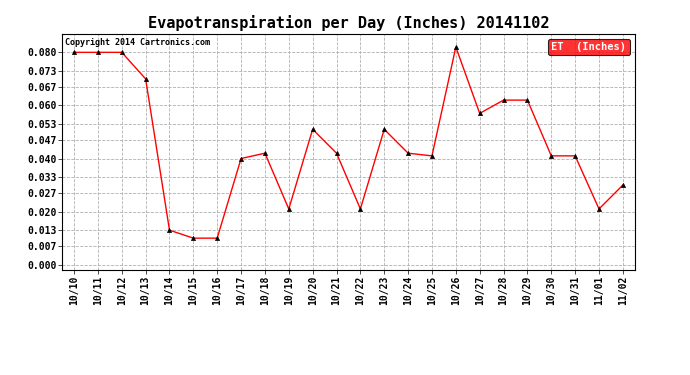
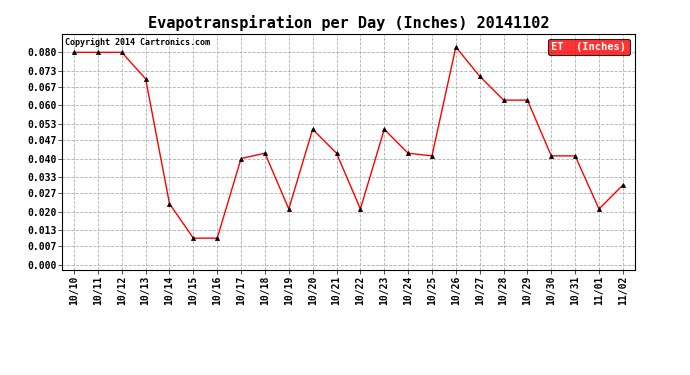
10/14: 0.013 -> 0.023
10/27: 0.057 -> 0.071
